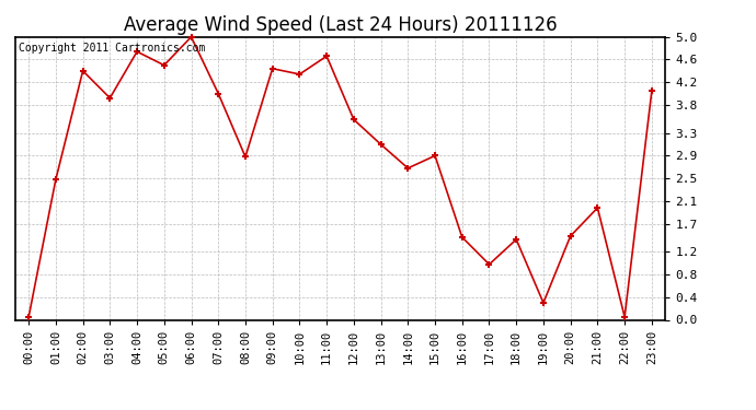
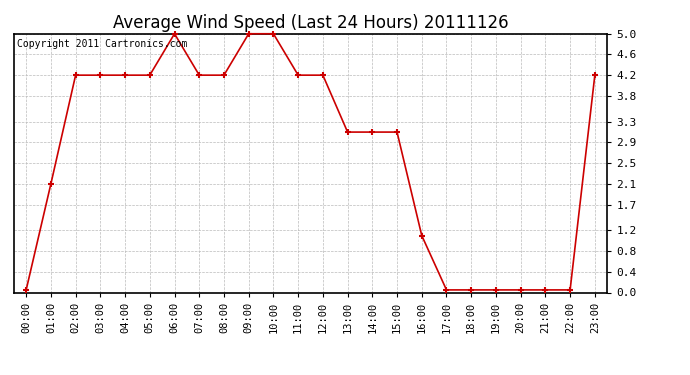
01:00: 2.48 -> 2.10
02:00: 4.40 -> 4.20
03:00: 3.92 -> 4.20
04:00: 4.74 -> 4.20
05:00: 4.50 -> 4.20
07:00: 4.00 -> 4.20
08:00: 2.88 -> 4.20
09:00: 4.44 -> 5.00
10:00: 4.34 -> 5.00
11:00: 4.66 -> 4.20
12:00: 3.54 -> 4.20
14:00: 2.68 -> 3.10
15:00: 2.90 -> 3.10
16:00: 1.46 -> 1.10
17:00: 0.98 -> 0.05
18:00: 1.42 -> 0.05
19:00: 0.30 -> 0.05
20:00: 1.48 -> 0.05
21:00: 1.98 -> 0.05
23:00: 4.04 -> 4.20
